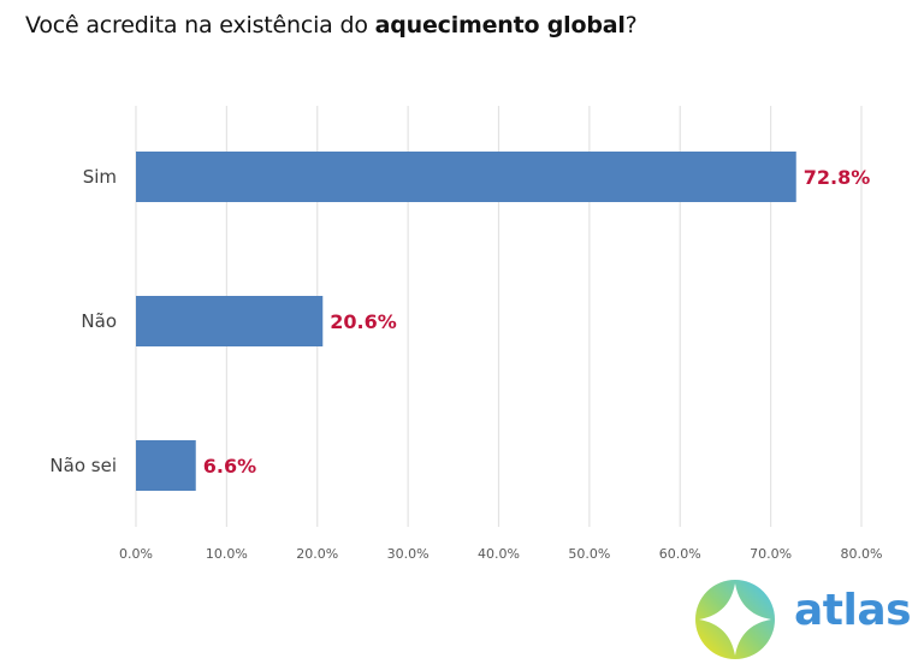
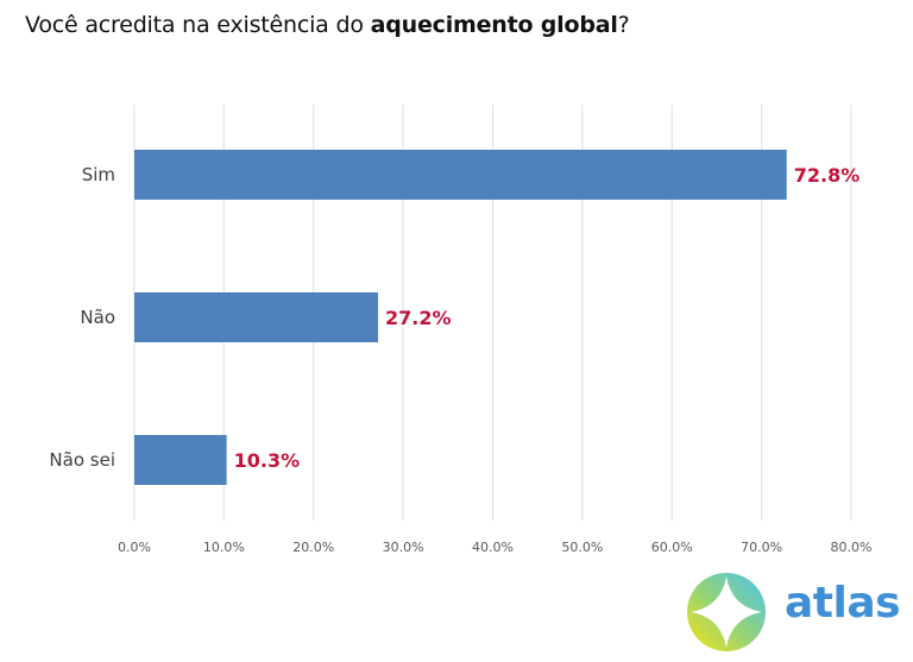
Não: 20.6% -> 27.2%
Não sei: 6.6% -> 10.3%
